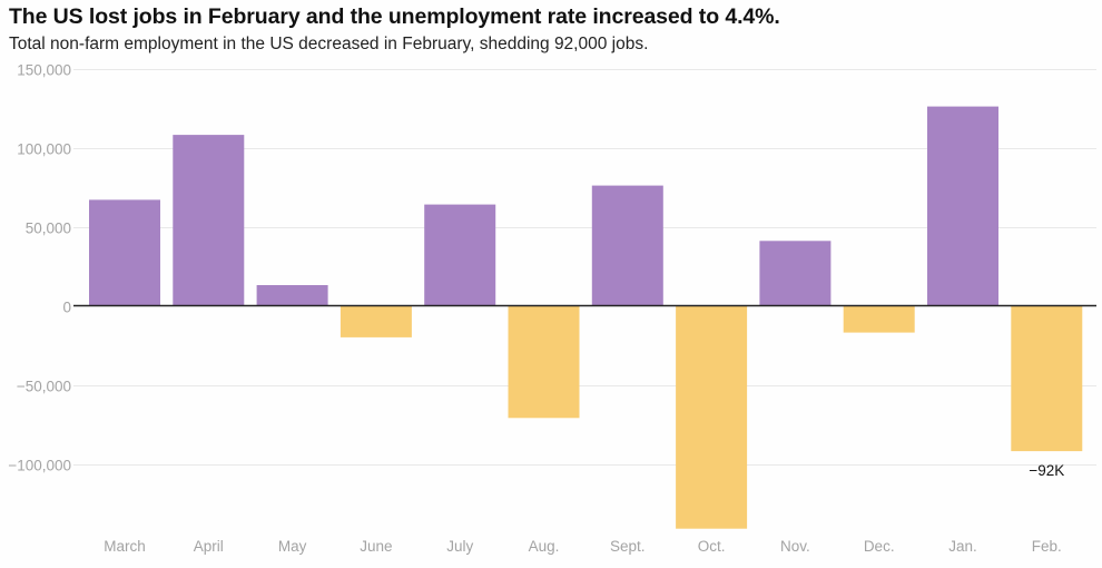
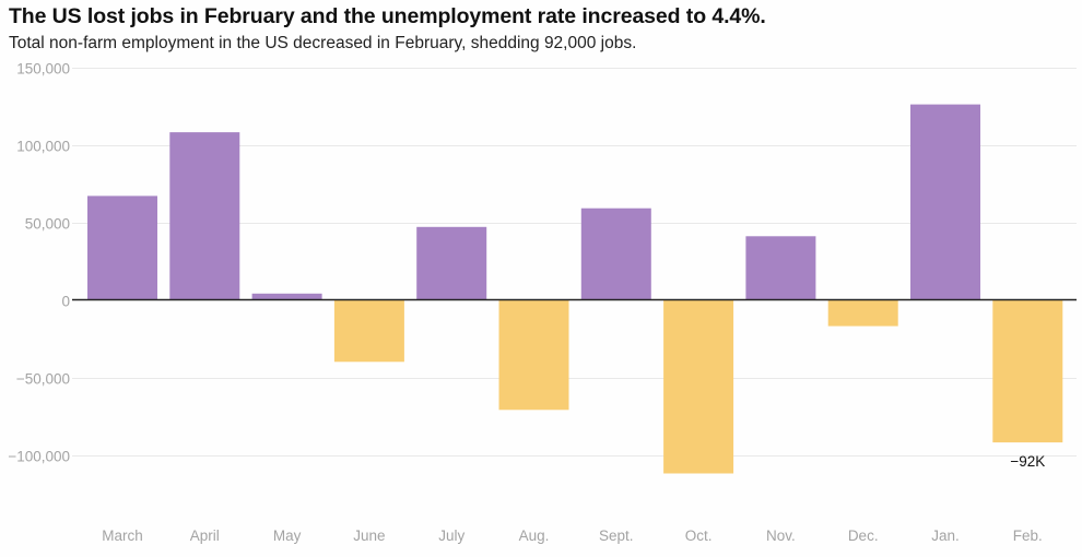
May: 13000 -> 4000
June: -20000 -> -40000
July: 64000 -> 47000
Sept.: 76000 -> 59000
Oct.: -141000 -> -112000
